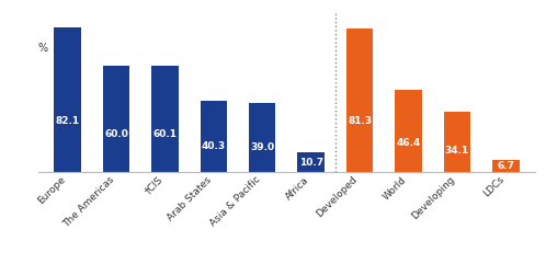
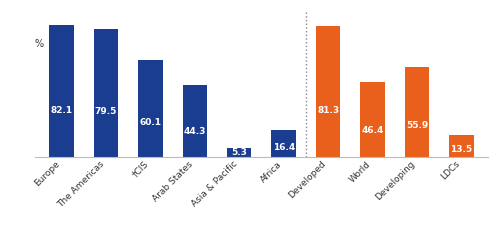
The Americas: 60.0 -> 79.5
Arab States: 40.3 -> 44.3
Asia & Pacific: 39.0 -> 5.3
Africa: 10.7 -> 16.4
Developing: 34.1 -> 55.9
LDCs: 6.7 -> 13.5
